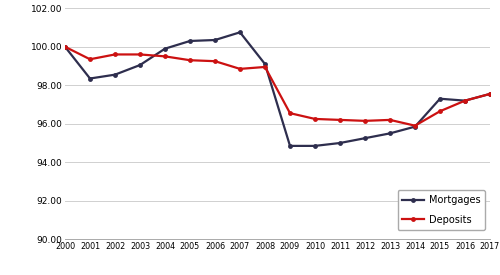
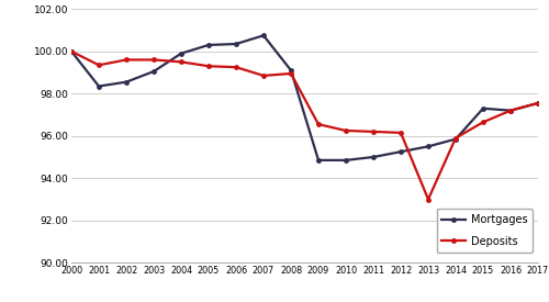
Deposits/2013: 96.2 -> 93.0
